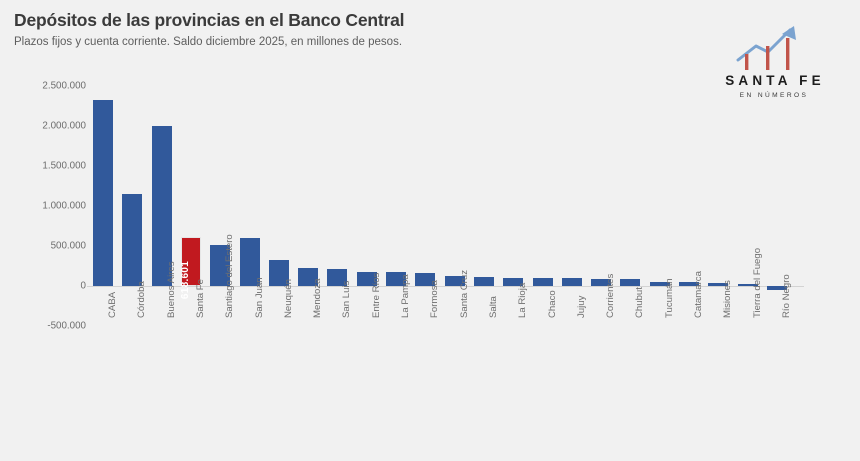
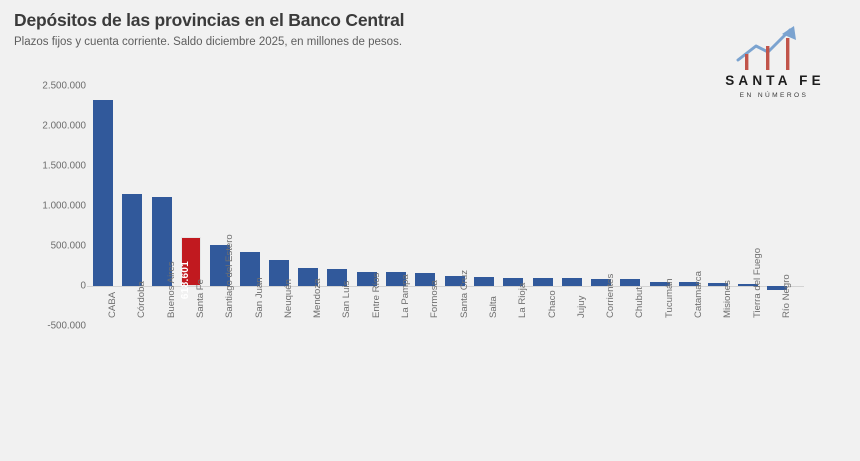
Buenos Aires: 2000000 -> 1100000
San Juan: 600000 -> 400000
